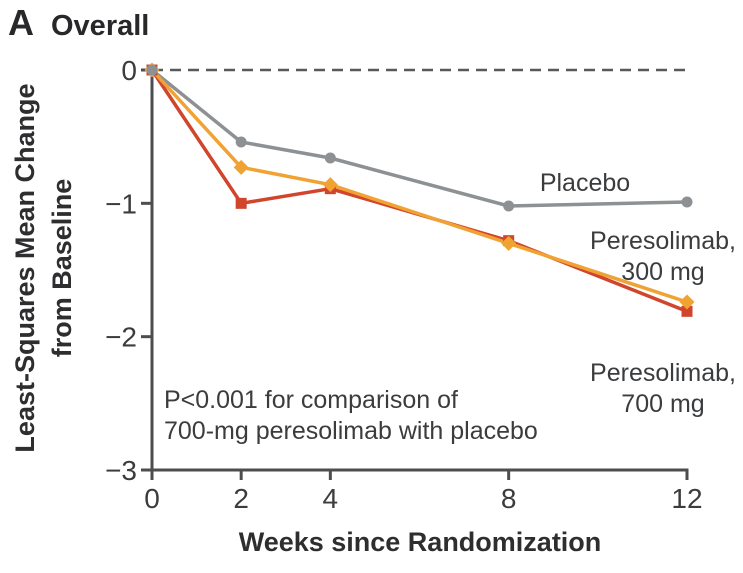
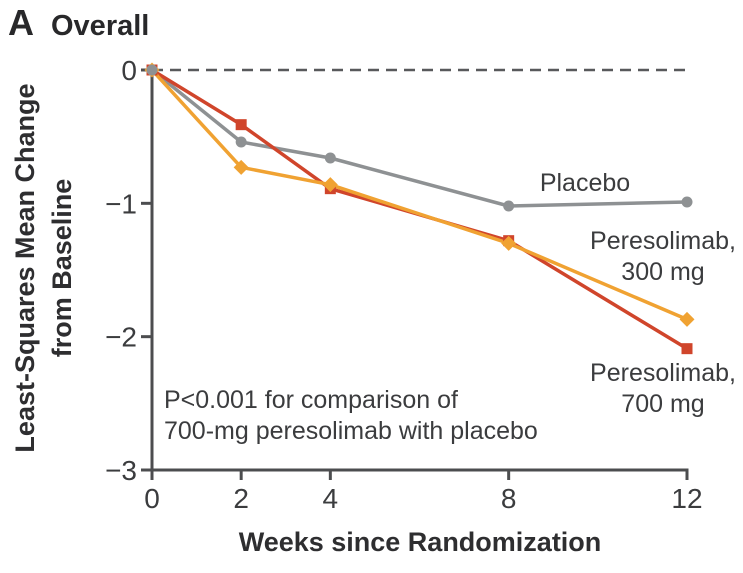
Peresolimab, 700 mg/2: -1.00 -> -0.41
Peresolimab, 300 mg/12: -1.74 -> -1.87
Peresolimab, 700 mg/12: -1.81 -> -2.09
